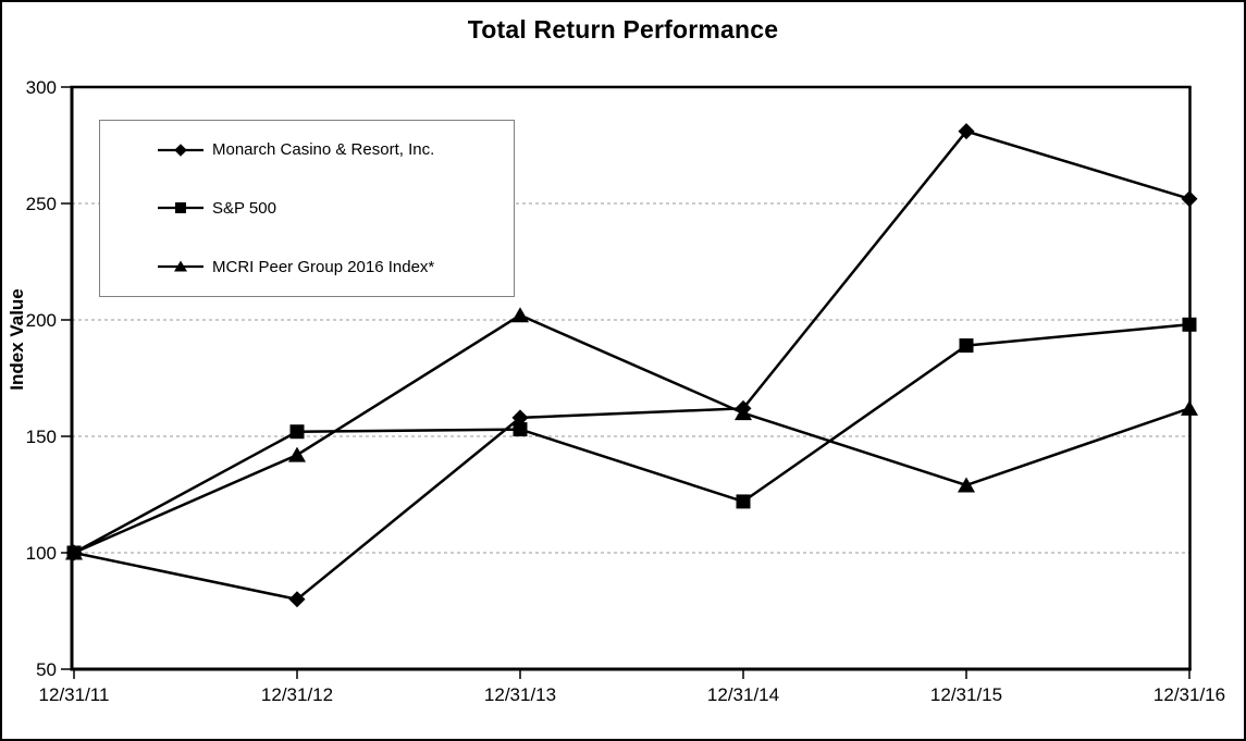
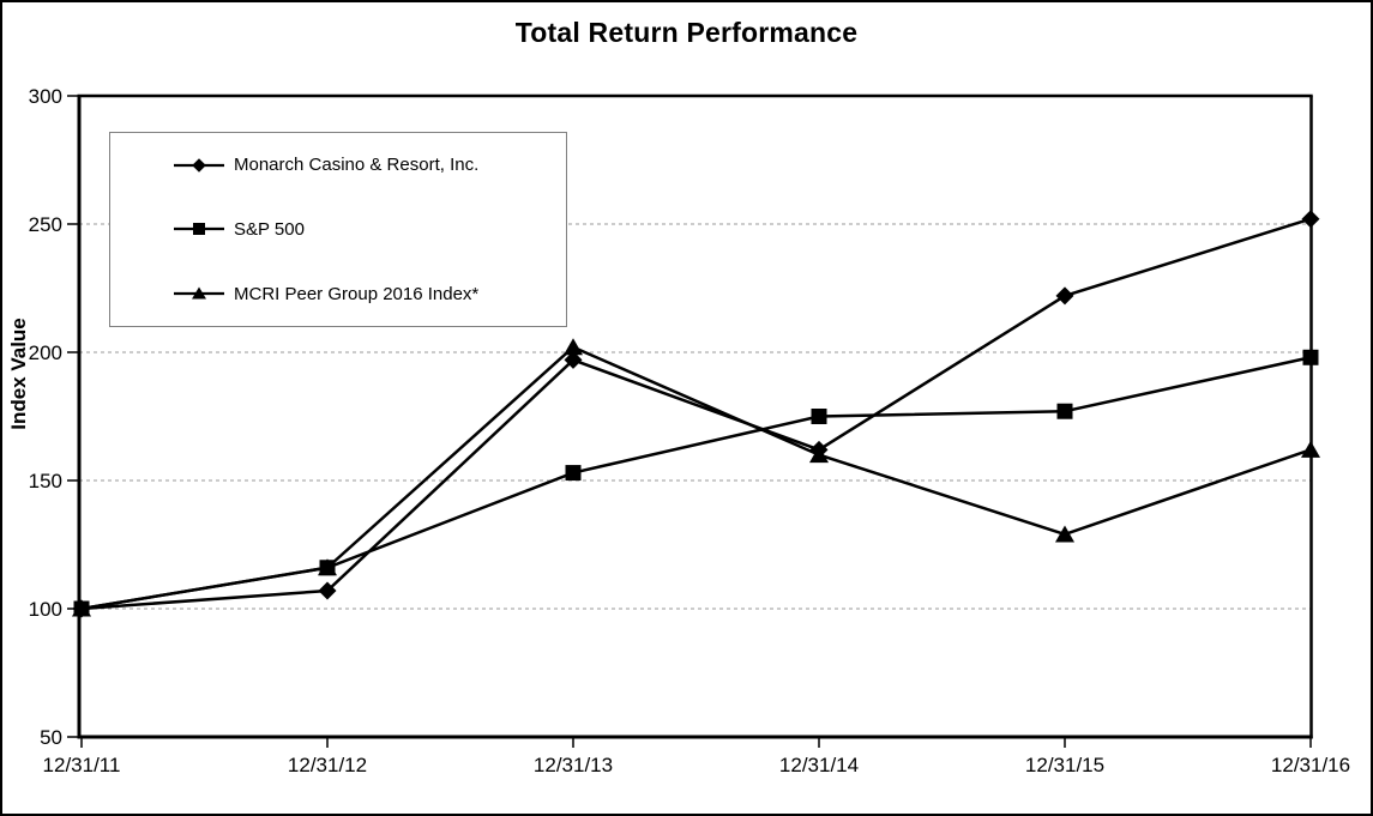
Monarch Casino & Resort, Inc./12/31/12: 80 -> 107
S&P 500/12/31/12: 152 -> 116
MCRI Peer Group 2016 Index*/12/31/12: 142 -> 116
Monarch Casino & Resort, Inc./12/31/13: 158 -> 197
S&P 500/12/31/14: 122 -> 175
Monarch Casino & Resort, Inc./12/31/15: 281 -> 222
S&P 500/12/31/15: 189 -> 177
